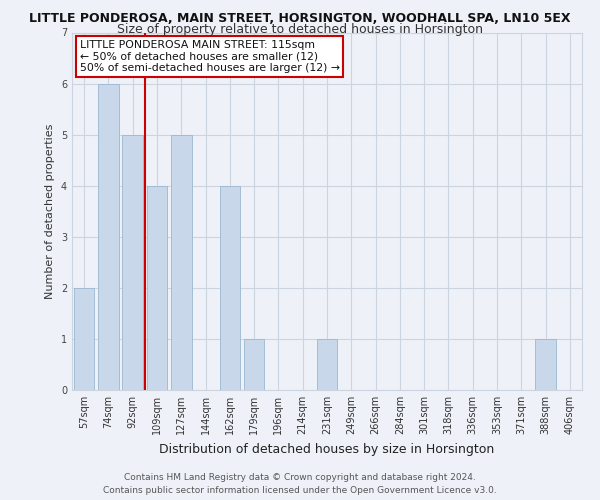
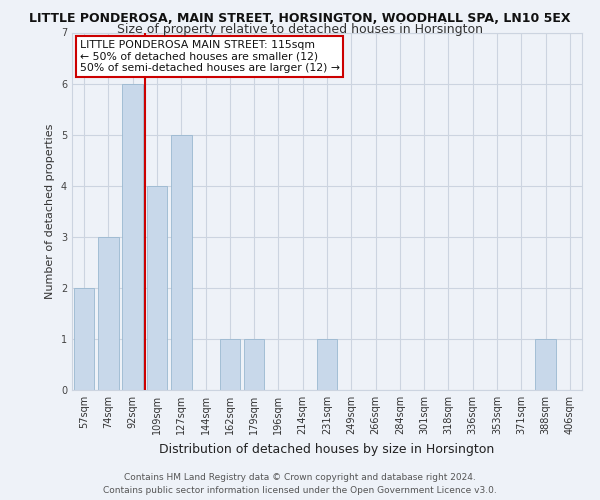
74sqm: 6 -> 3
92sqm: 5 -> 6
162sqm: 4 -> 1
